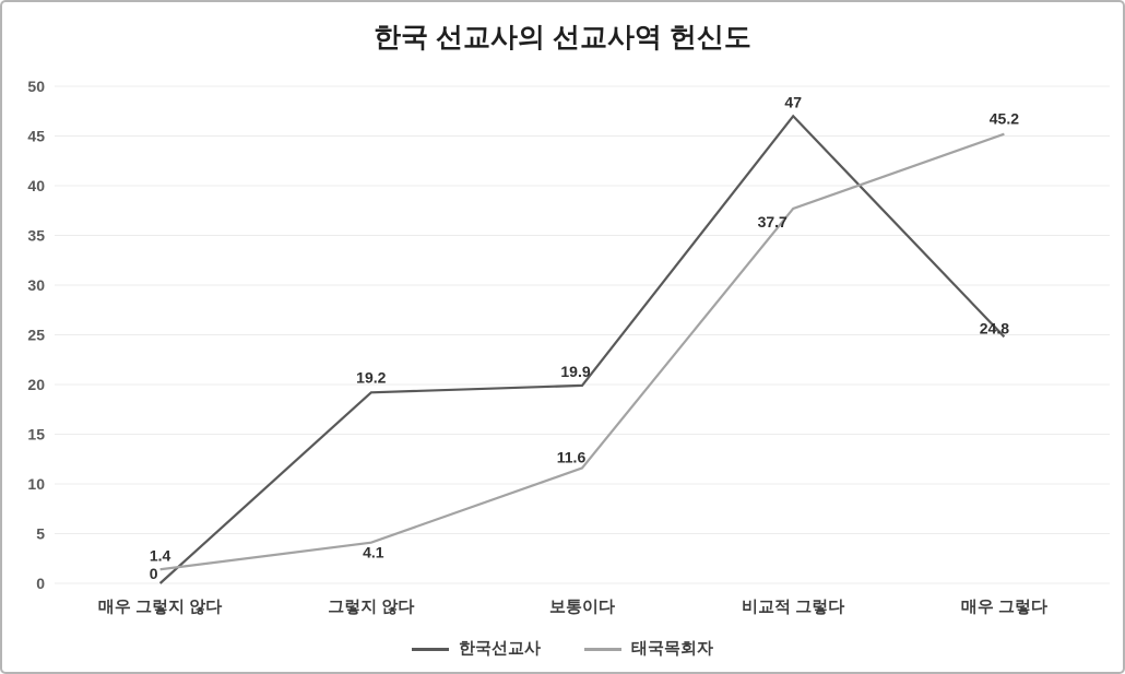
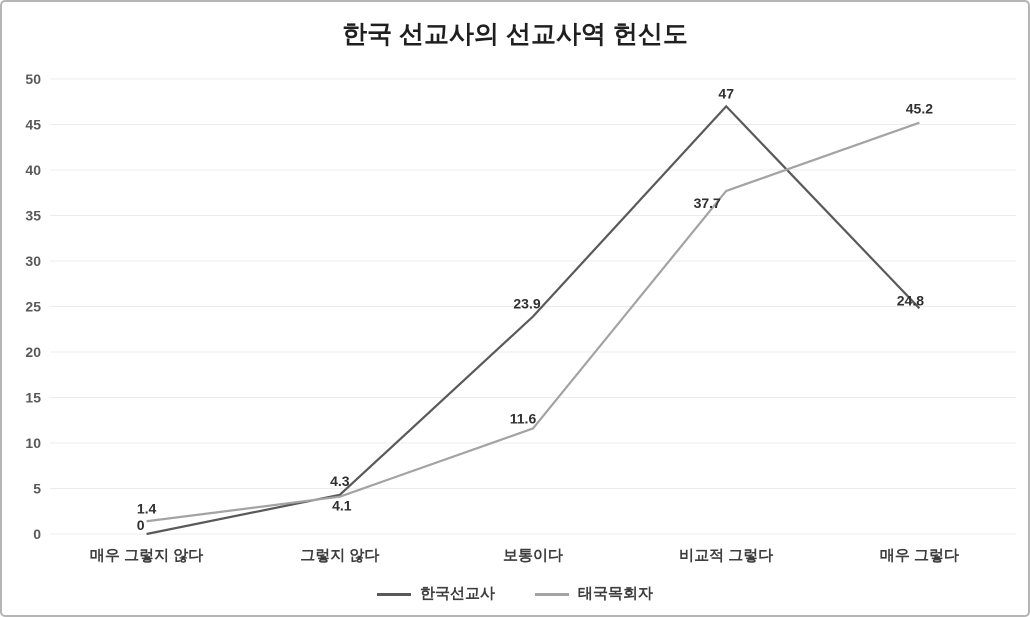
한국선교사/그렇지 않다: 19.2 -> 4.3
한국선교사/보통이다: 19.9 -> 23.9
